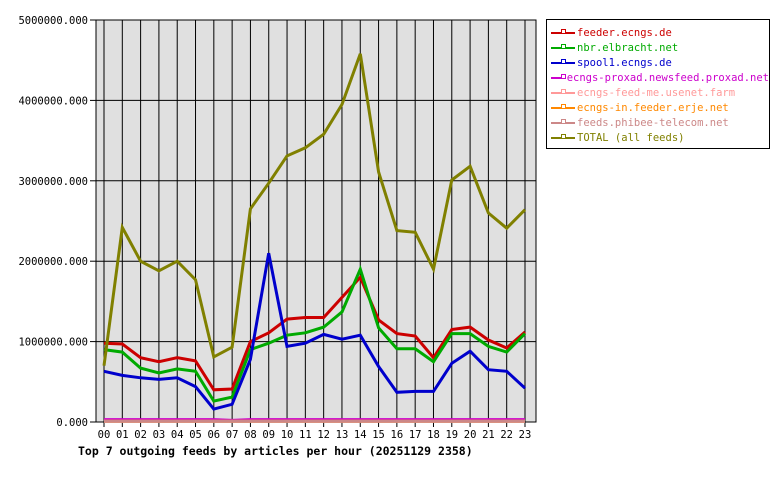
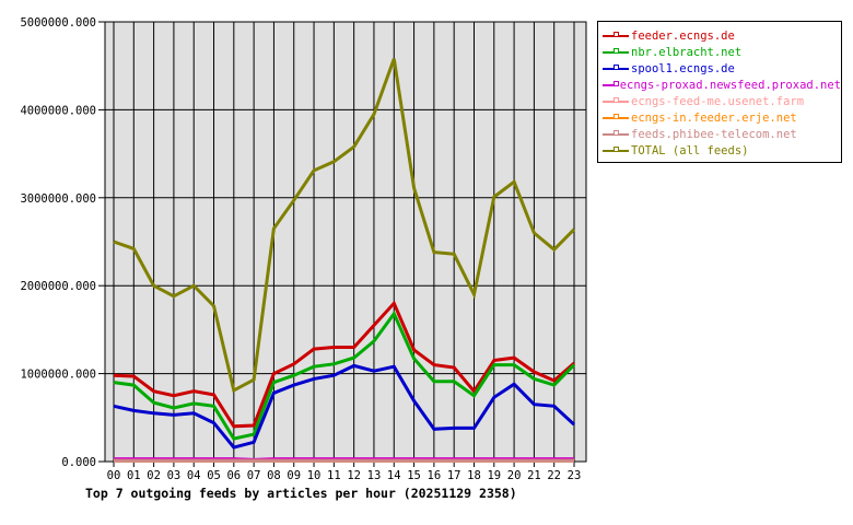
TOTAL (all feeds)/00: 700000 -> 2500000
spool1.ecngs.de/09: 2100000 -> 900000
nbr.elbracht.net/14: 1900000 -> 1700000
